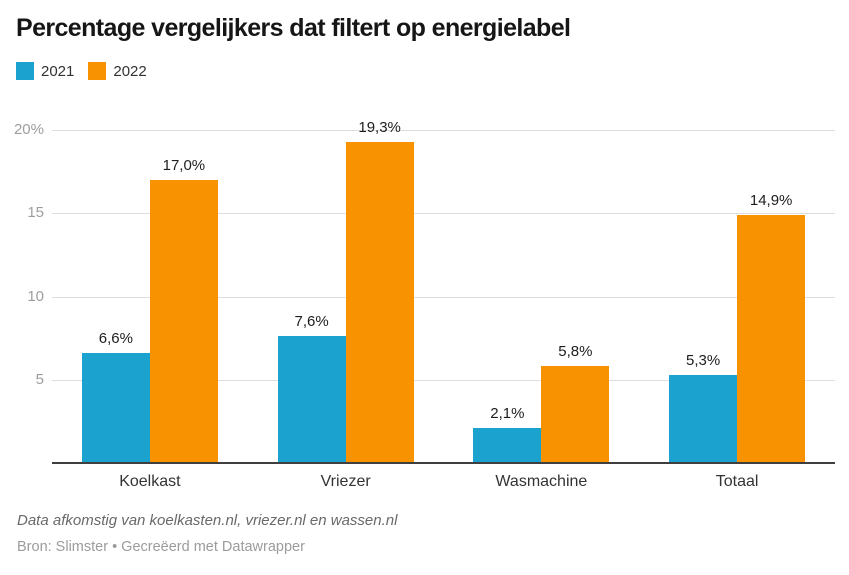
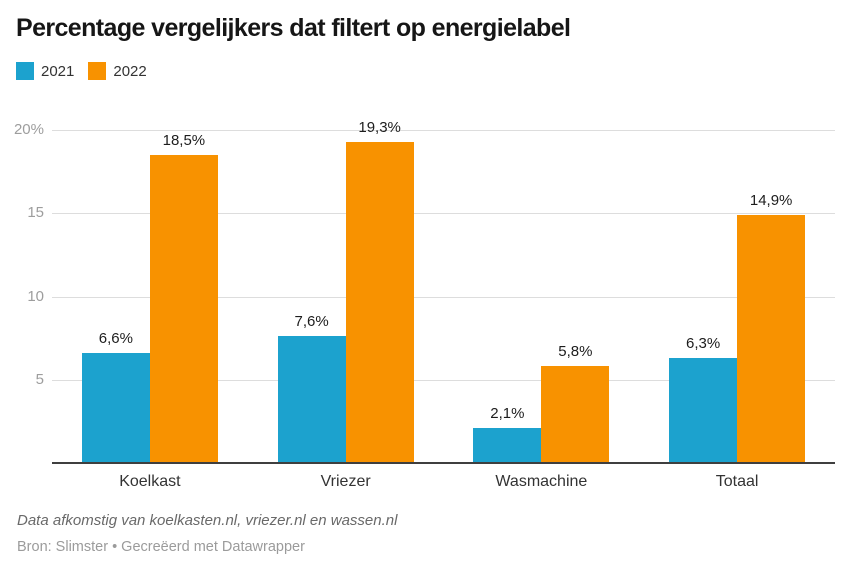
2022/Koelkast: 17,0% -> 18,5%
2021/Totaal: 5,3% -> 6,3%
